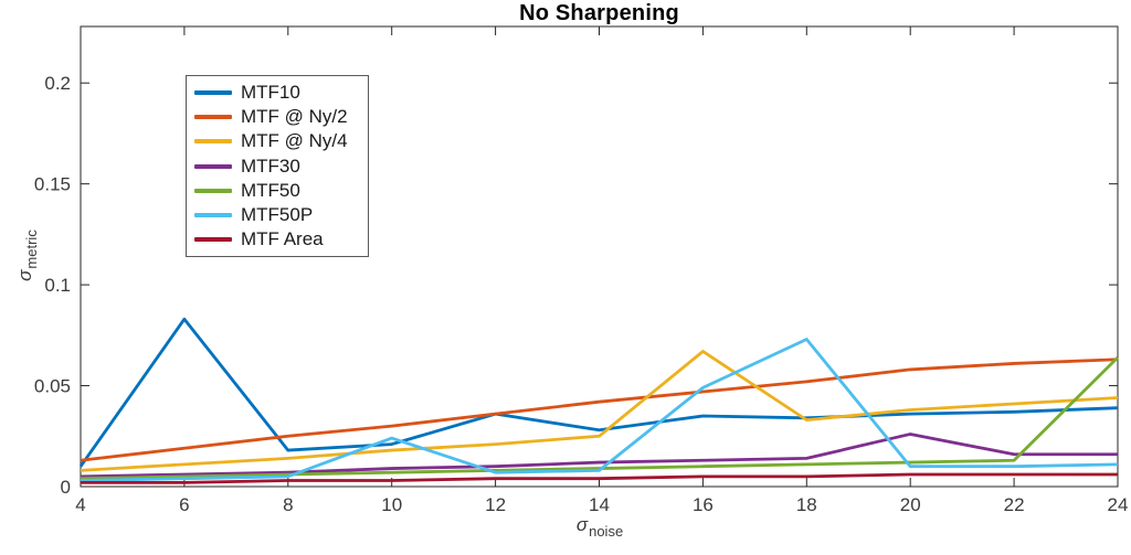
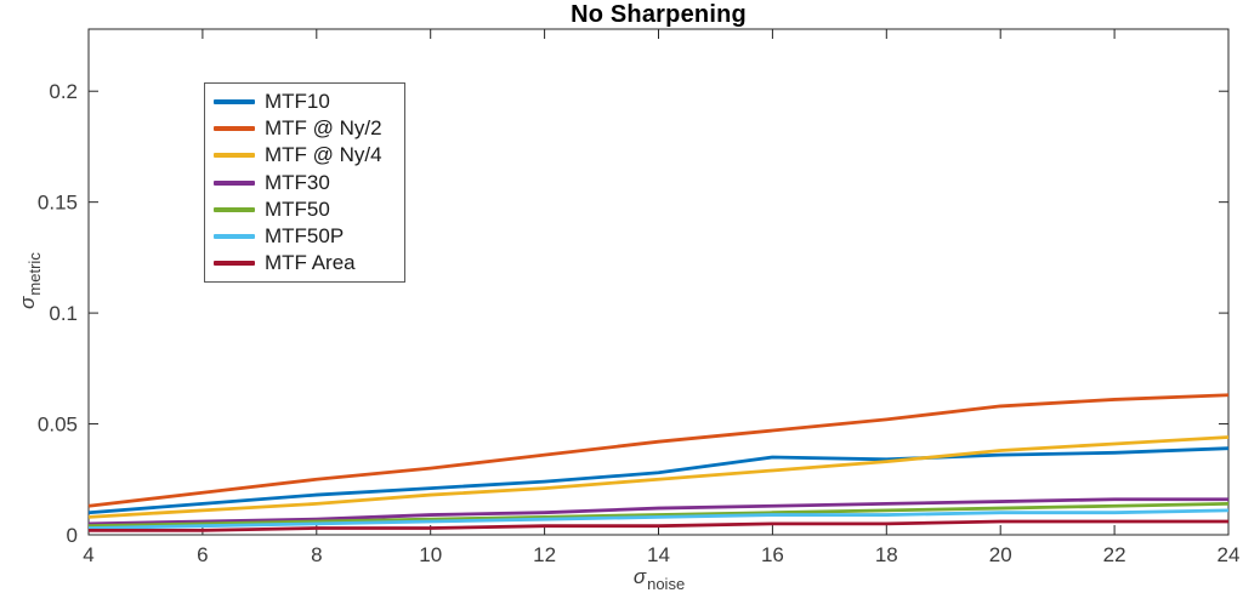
MTF10/6: 0.083 -> 0.014
MTF50P/10: 0.024 -> 0.006
MTF10/12: 0.036 -> 0.024
MTF @ Ny/4/16: 0.067 -> 0.029
MTF50P/16: 0.049 -> 0.009
MTF50P/18: 0.073 -> 0.009
MTF30/20: 0.026 -> 0.015
MTF50/24: 0.064 -> 0.014
